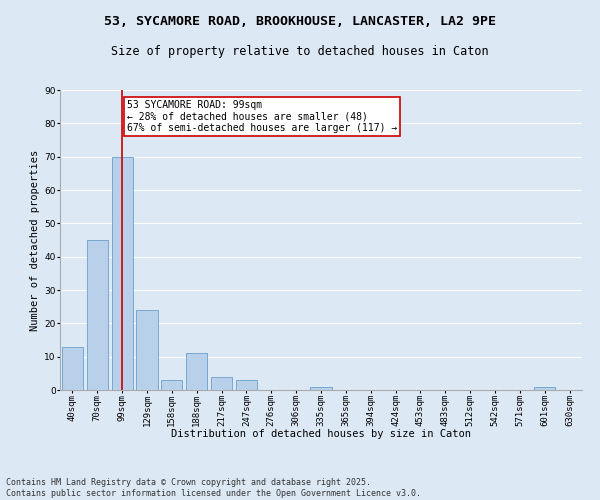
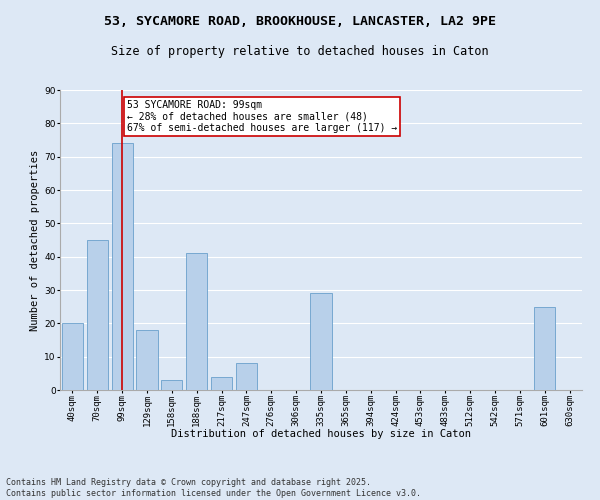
40sqm: 13 -> 20
99sqm: 70 -> 74
129sqm: 24 -> 18
188sqm: 11 -> 41
247sqm: 3 -> 8
335sqm: 1 -> 29
601sqm: 1 -> 25
